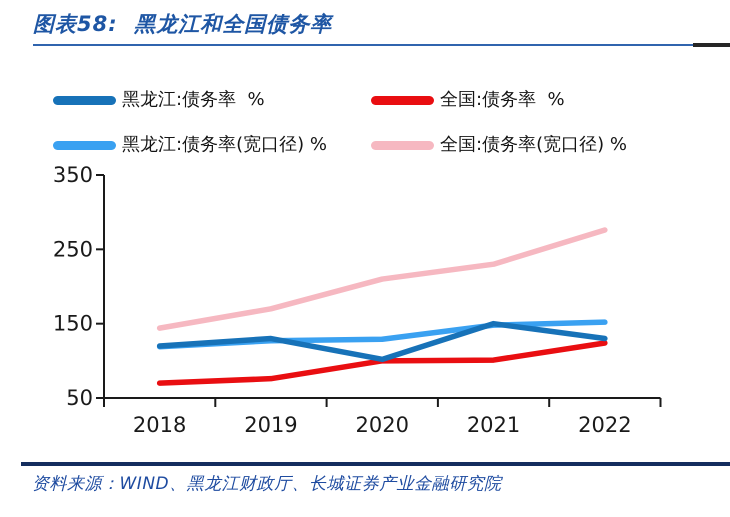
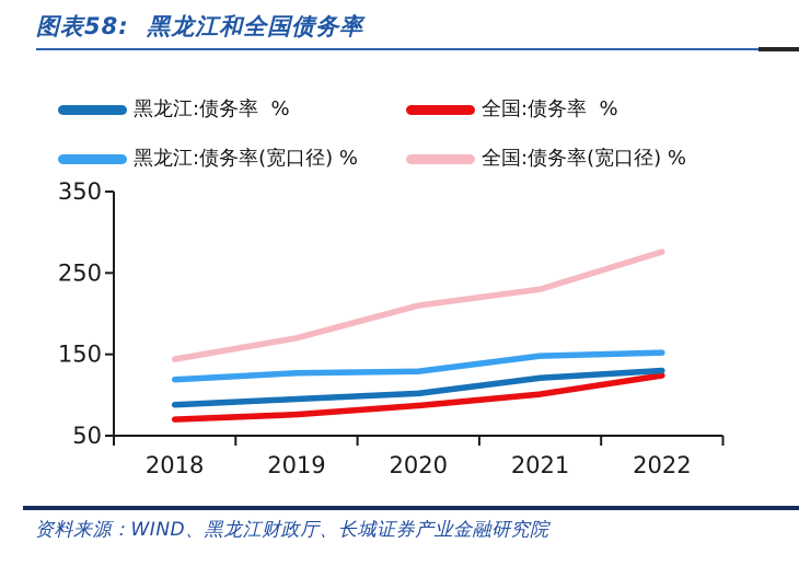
黑龙江:债务率 %/2018: 120 -> 90
黑龙江:债务率 %/2019: 130 -> 100
全国:债务率 %/2020: 100 -> 90
黑龙江:债务率 %/2021: 150 -> 120
